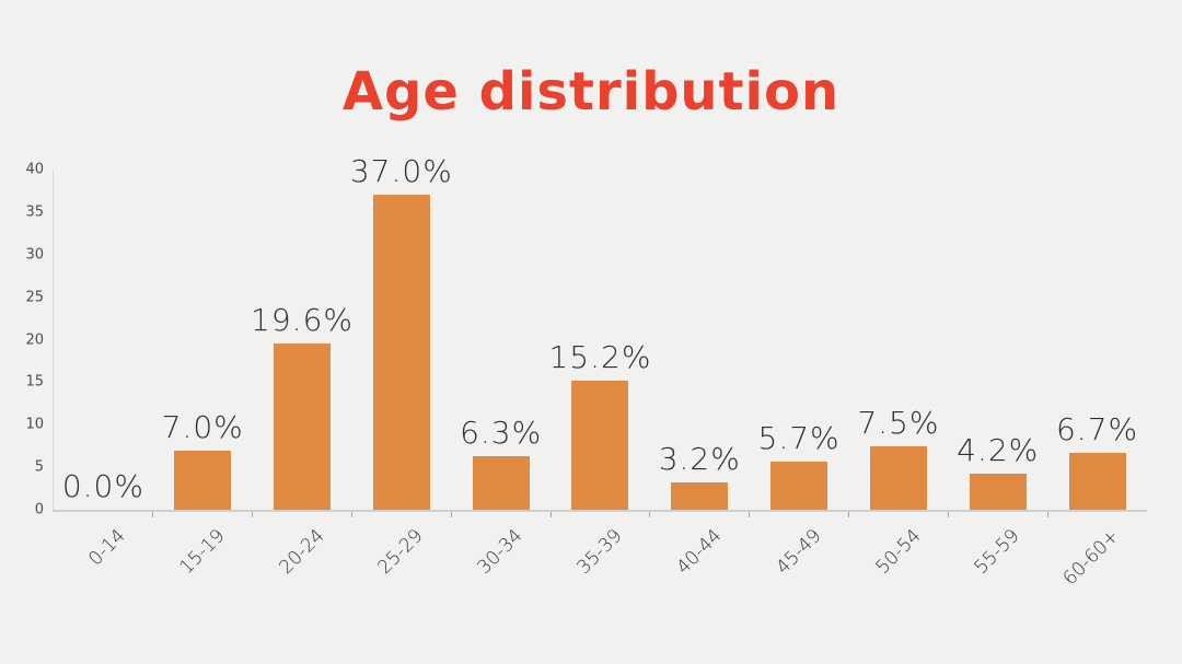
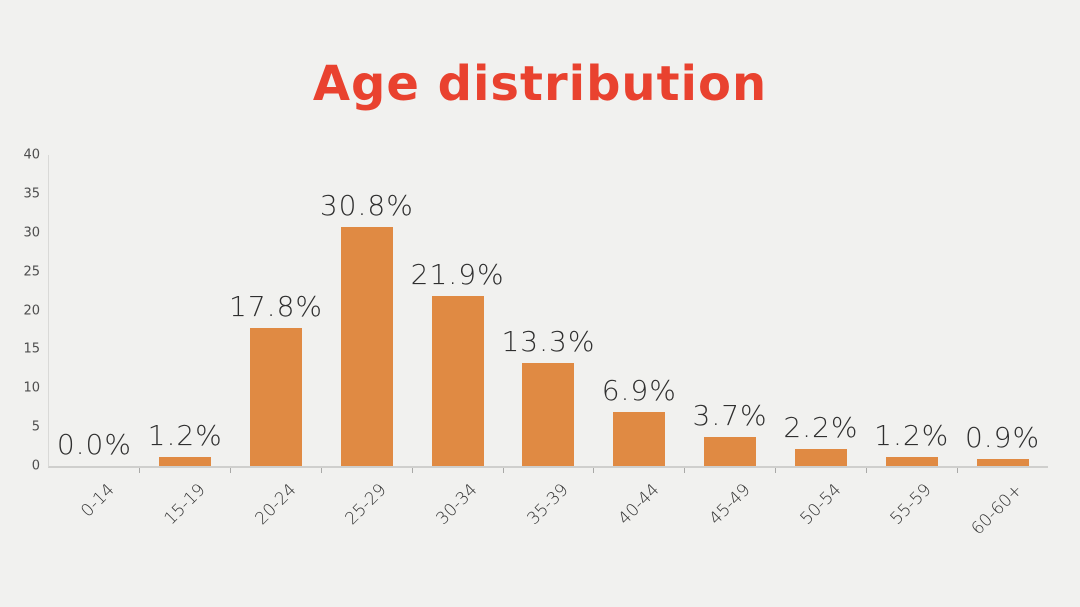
15-19: 7.0% -> 1.2%
20-24: 19.6% -> 17.8%
25-29: 37.0% -> 30.8%
30-34: 6.3% -> 21.9%
35-39: 15.2% -> 13.3%
40-44: 3.2% -> 6.9%
45-49: 5.7% -> 3.7%
50-54: 7.5% -> 2.2%
55-59: 4.2% -> 1.2%
60-60+: 6.7% -> 0.9%
